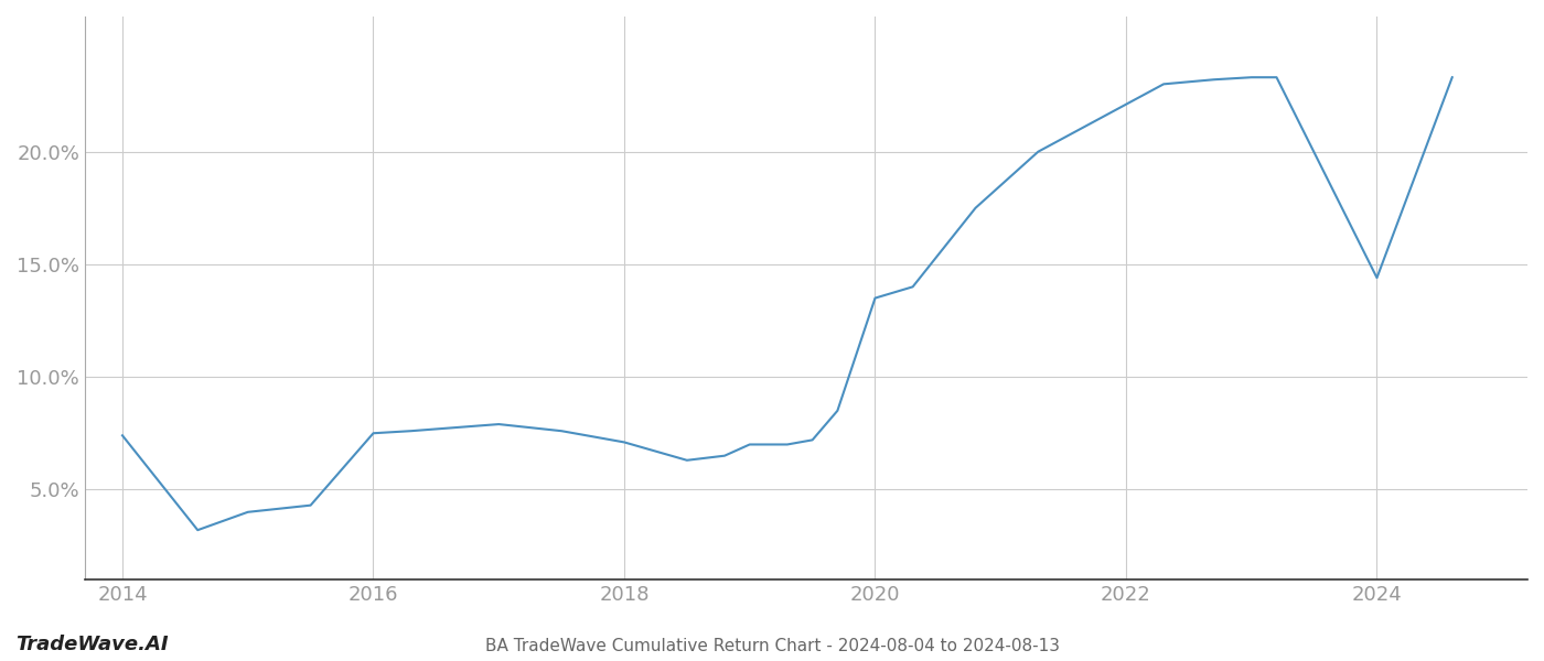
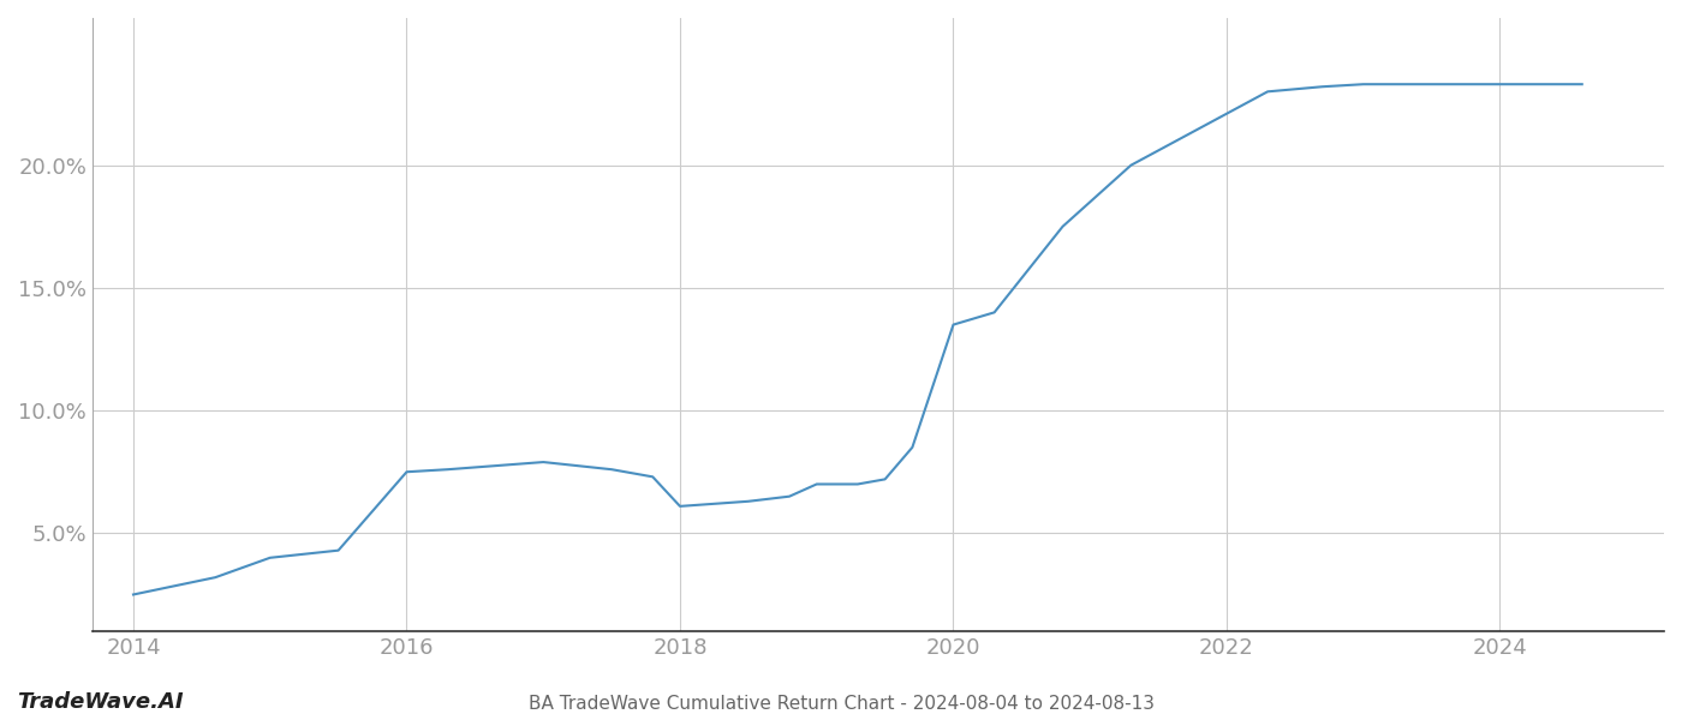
2014: 7.4% -> 2.5%
2018: 7.1% -> 6.1%
2024: 14.4% -> 23.3%
